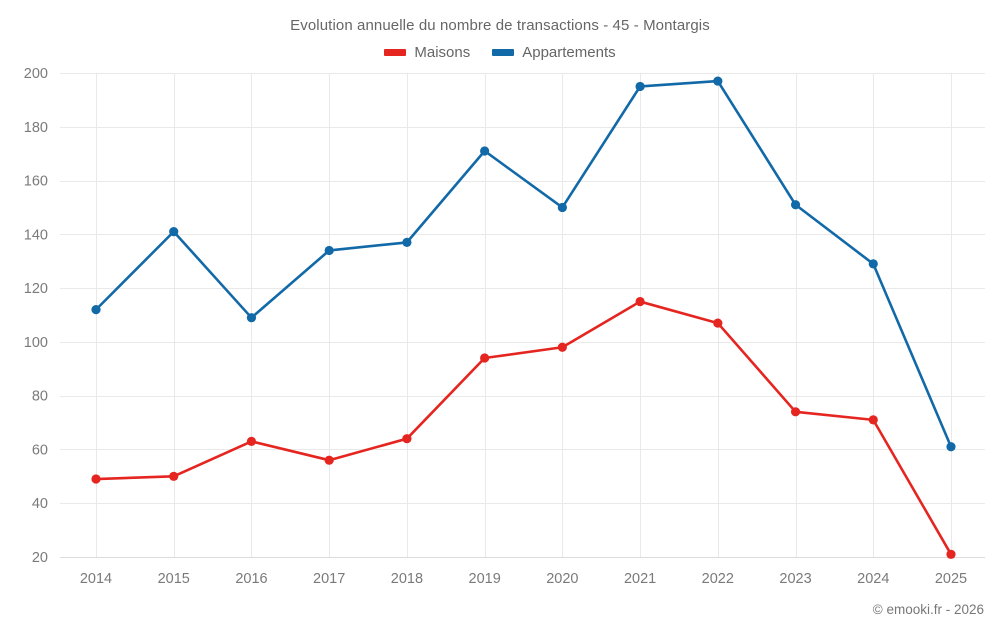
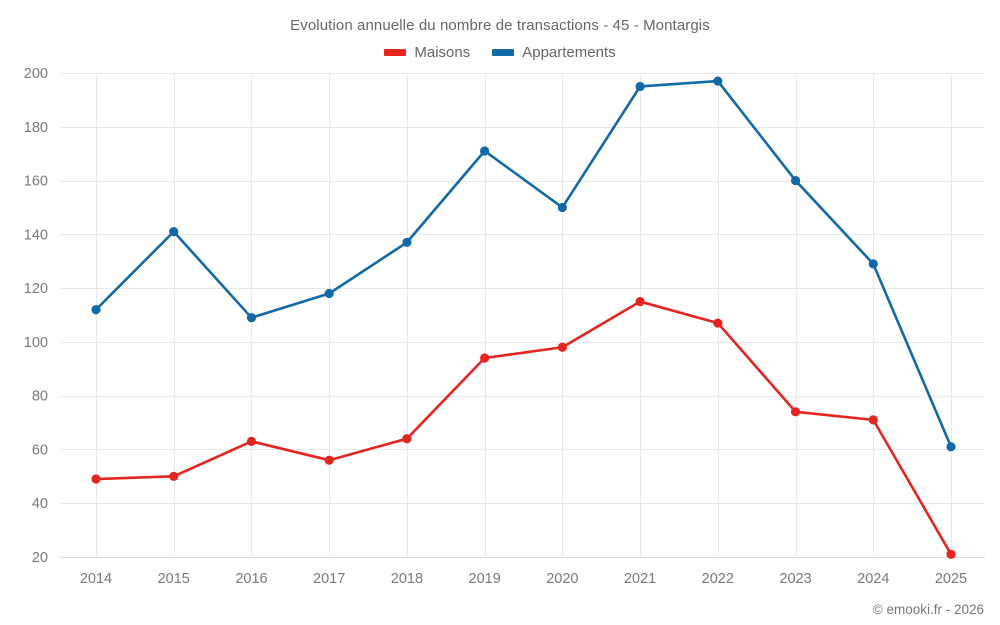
Appartements/2017: 134 -> 118
Appartements/2023: 151 -> 160
